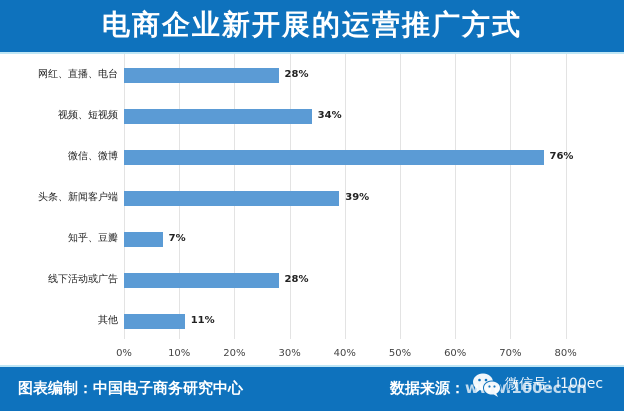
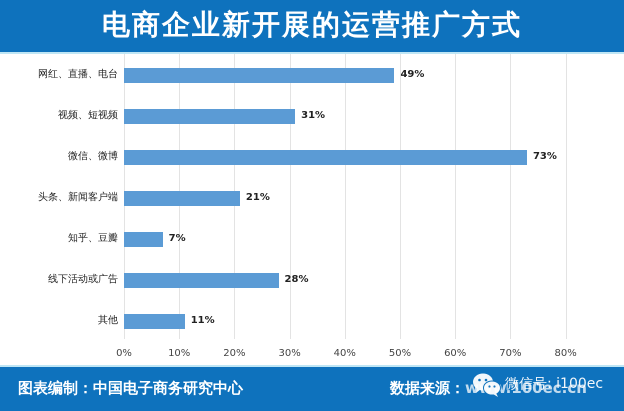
网红、直播、电台: 28% -> 49%
视频、短视频: 34% -> 31%
微信、微博: 76% -> 73%
头条、新闻客户端: 39% -> 21%
